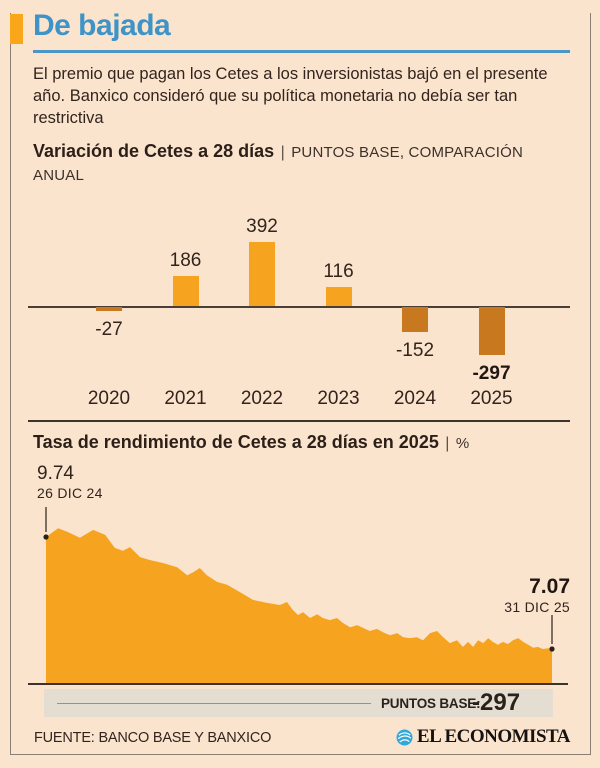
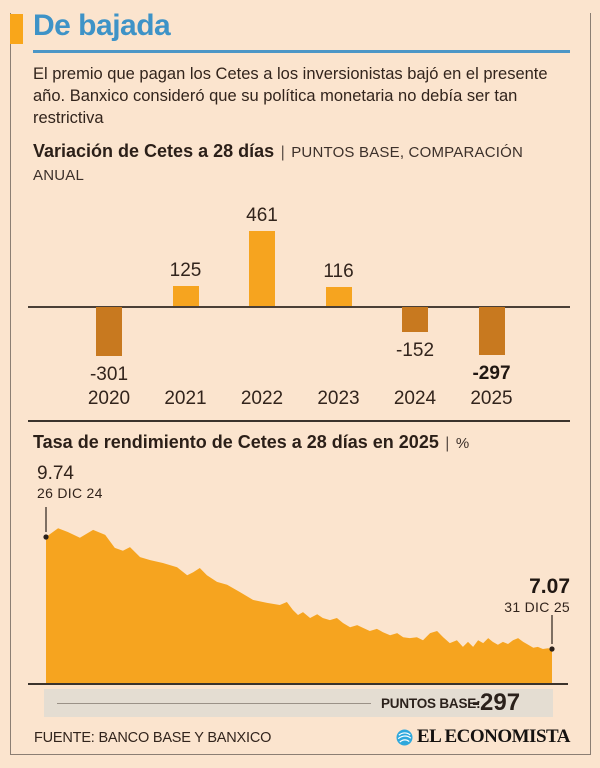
Variación de Cetes a 28 días/2020: -27 -> -301
Variación de Cetes a 28 días/2021: 186 -> 125
Variación de Cetes a 28 días/2022: 392 -> 461
